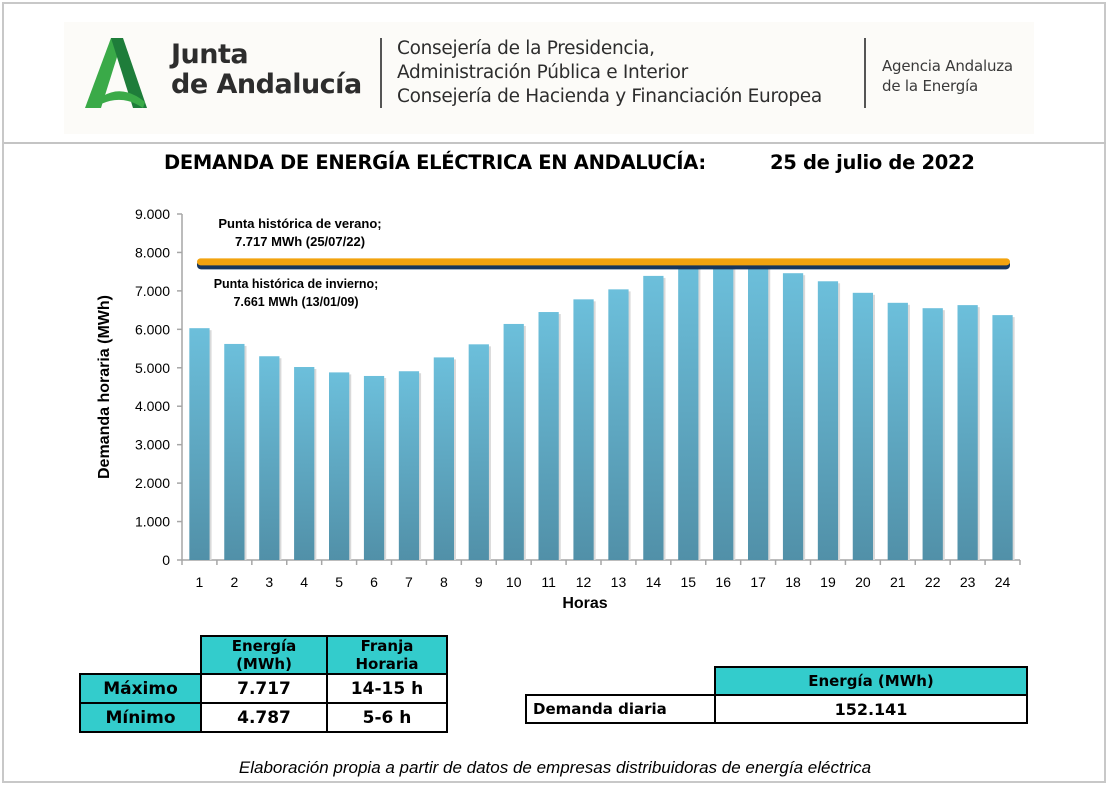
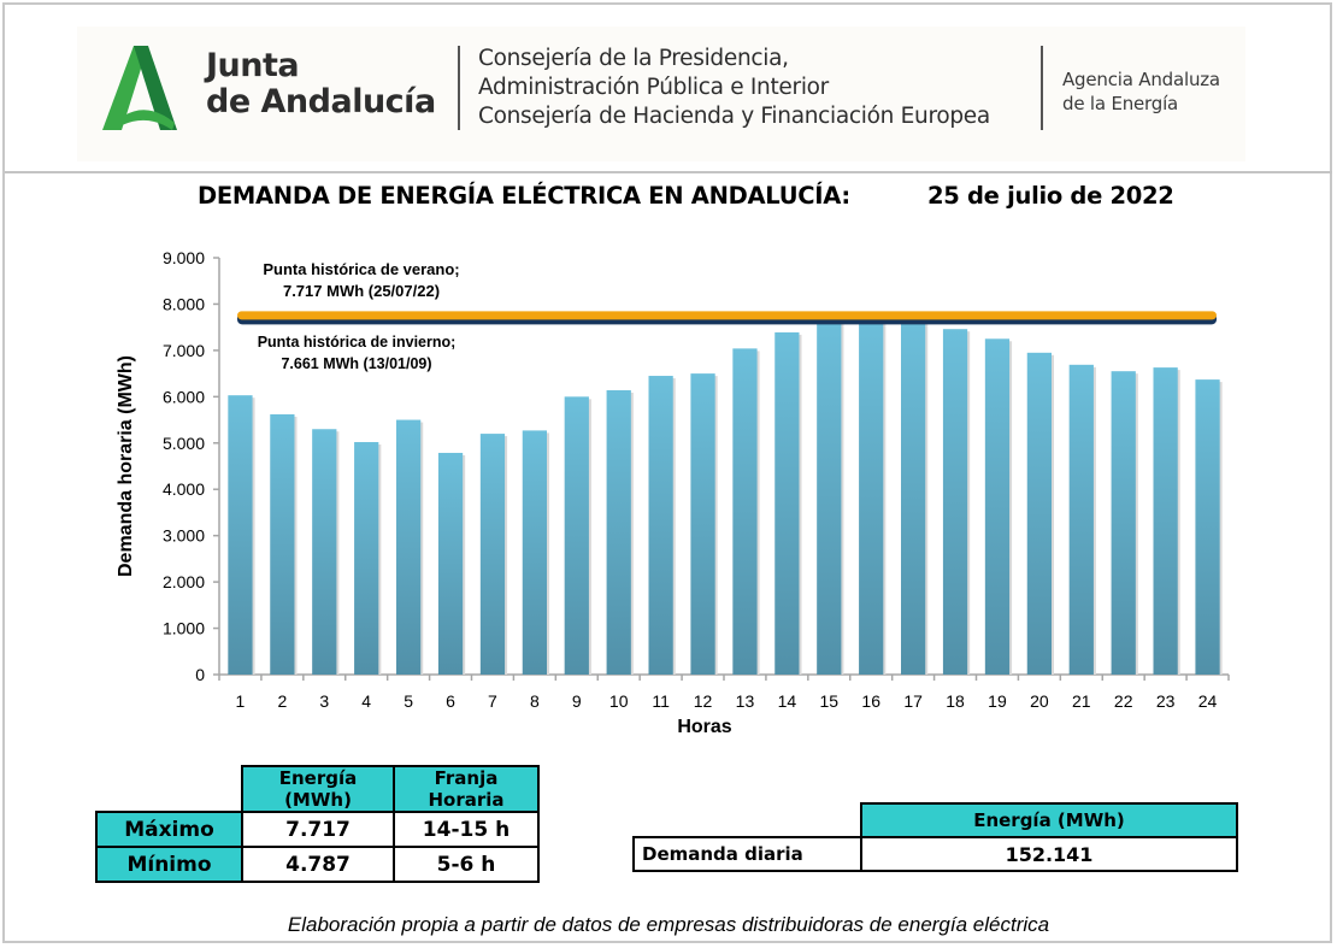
5: 4900 -> 5500
7: 4900 -> 5200
9: 5600 -> 6000
12: 6800 -> 6500
